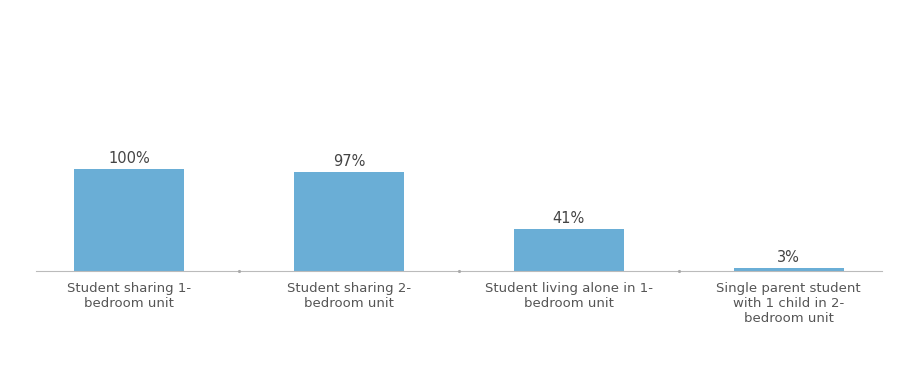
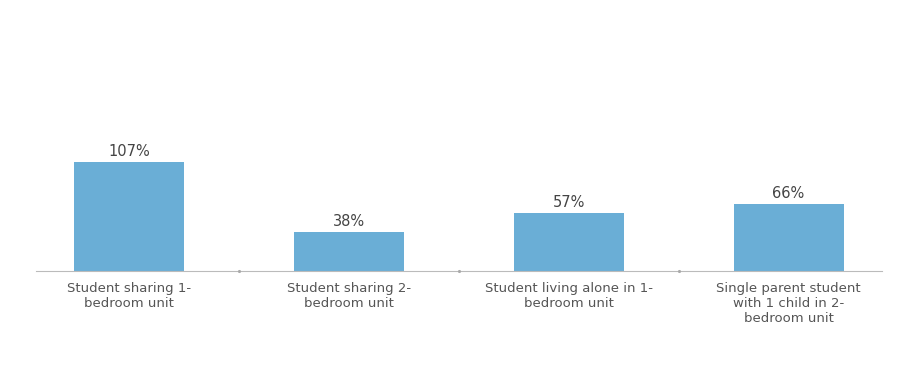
Student sharing 1- bedroom unit: 100% -> 107%
Student sharing 2- bedroom unit: 97% -> 38%
Student living alone in 1- bedroom unit: 41% -> 57%
Single parent student with 1 child in 2- bedroom unit: 3% -> 66%
